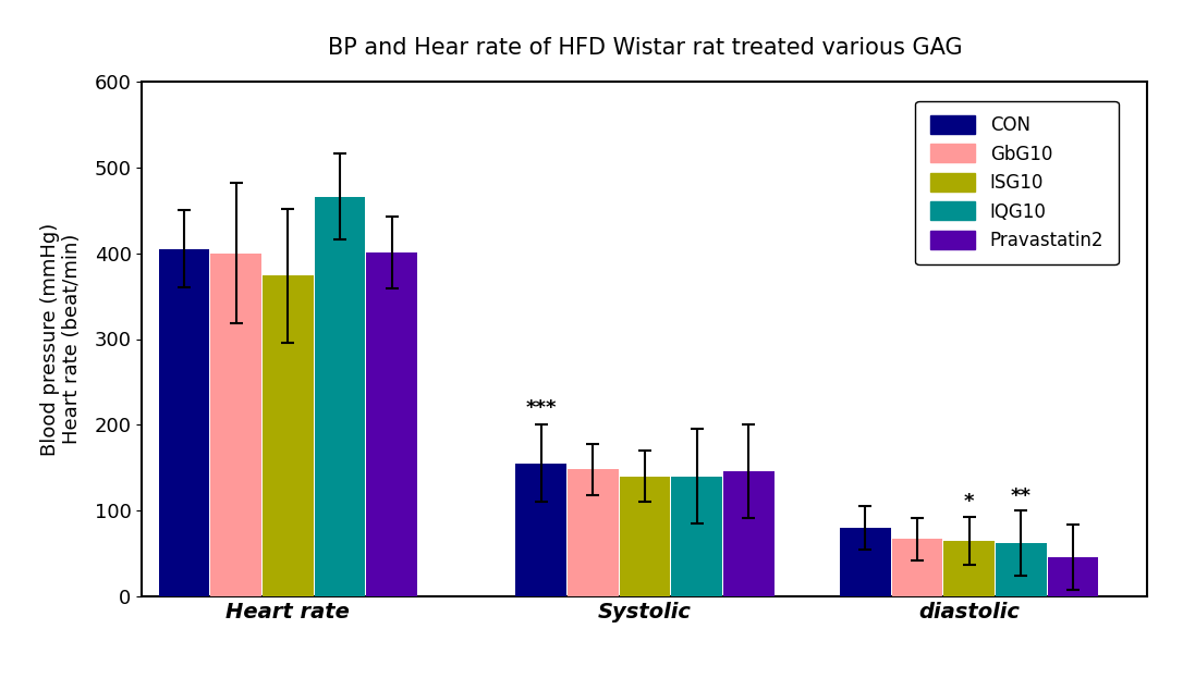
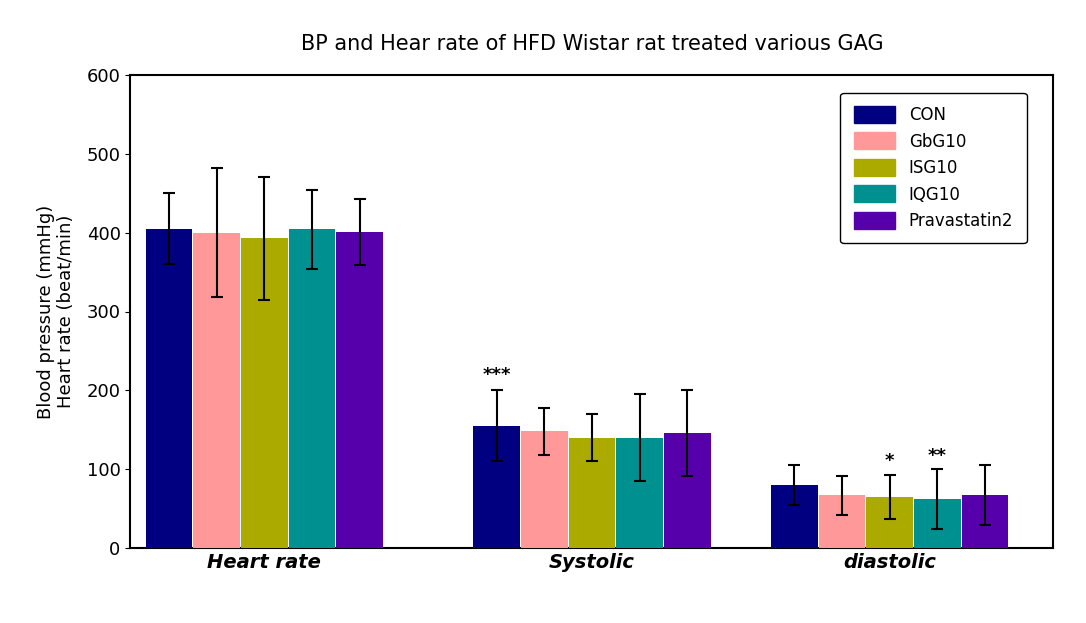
ISG10/Heart rate: 374 -> 393
IQG10/Heart rate: 466 -> 404
Pravastatin2/diastolic: 46 -> 67
